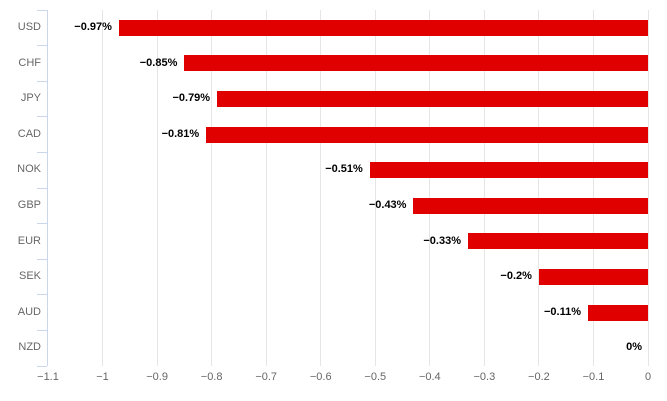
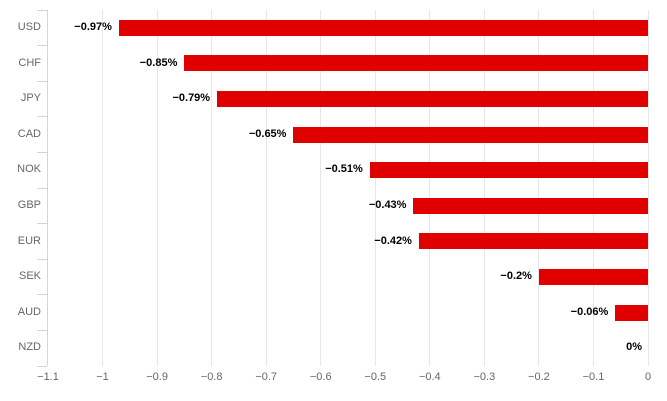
CAD: −0.81% -> −0.65%
EUR: −0.33% -> −0.42%
AUD: −0.11% -> −0.06%
